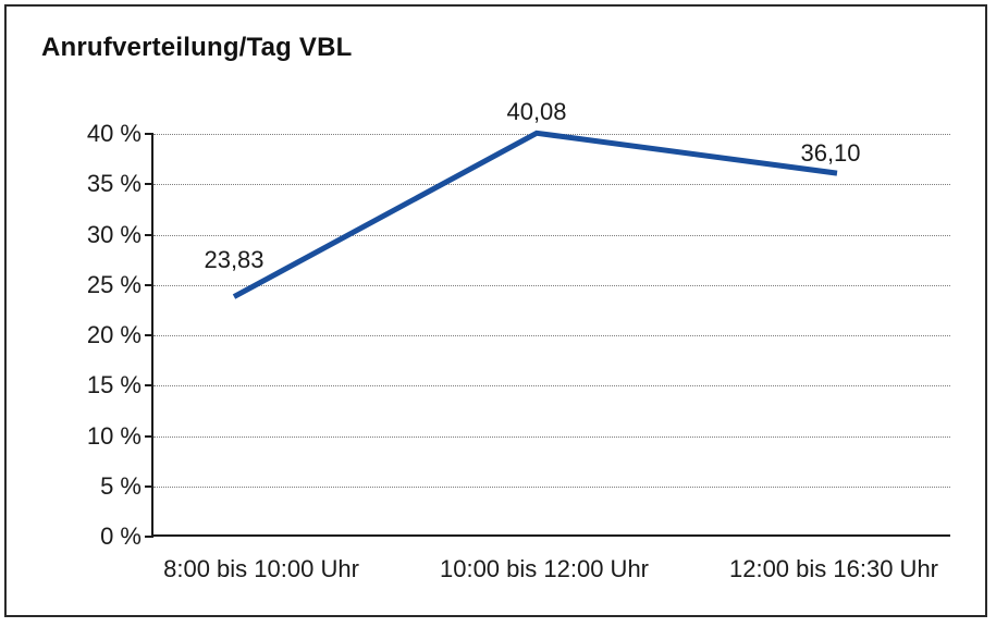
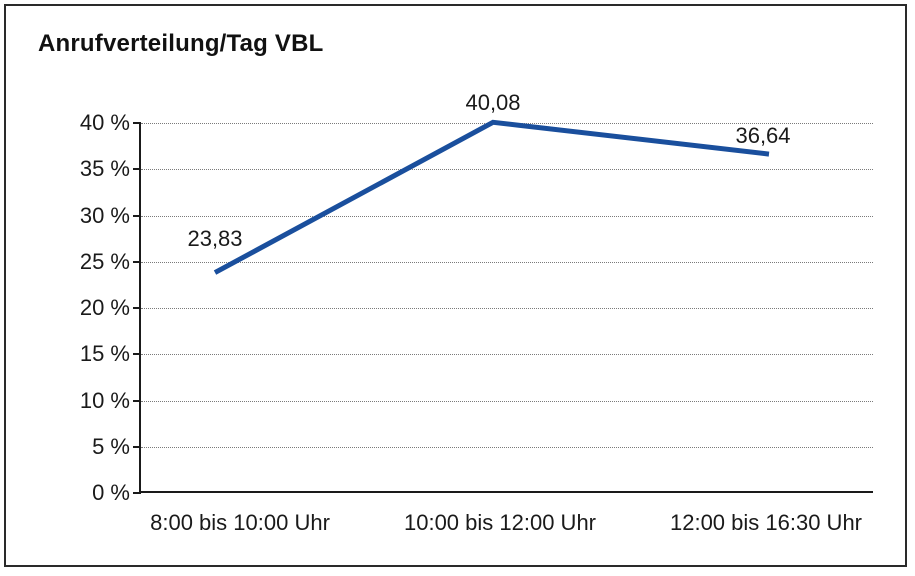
12:00 bis 16:30 Uhr: 36,10 -> 36,64
